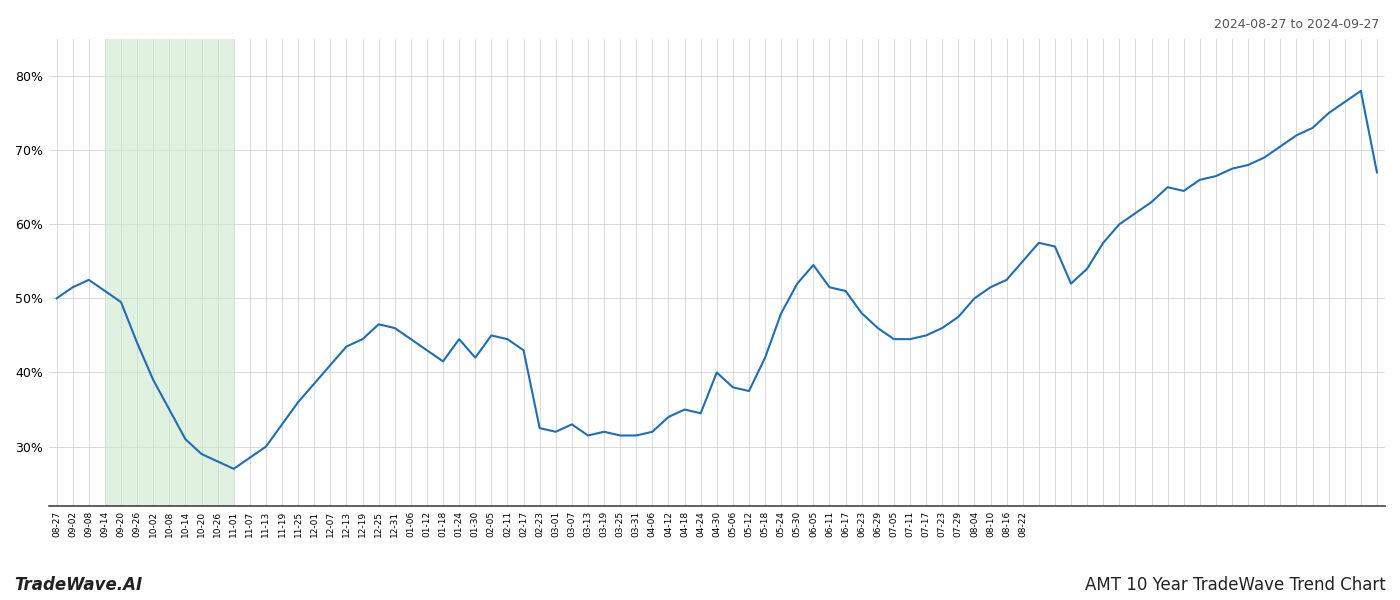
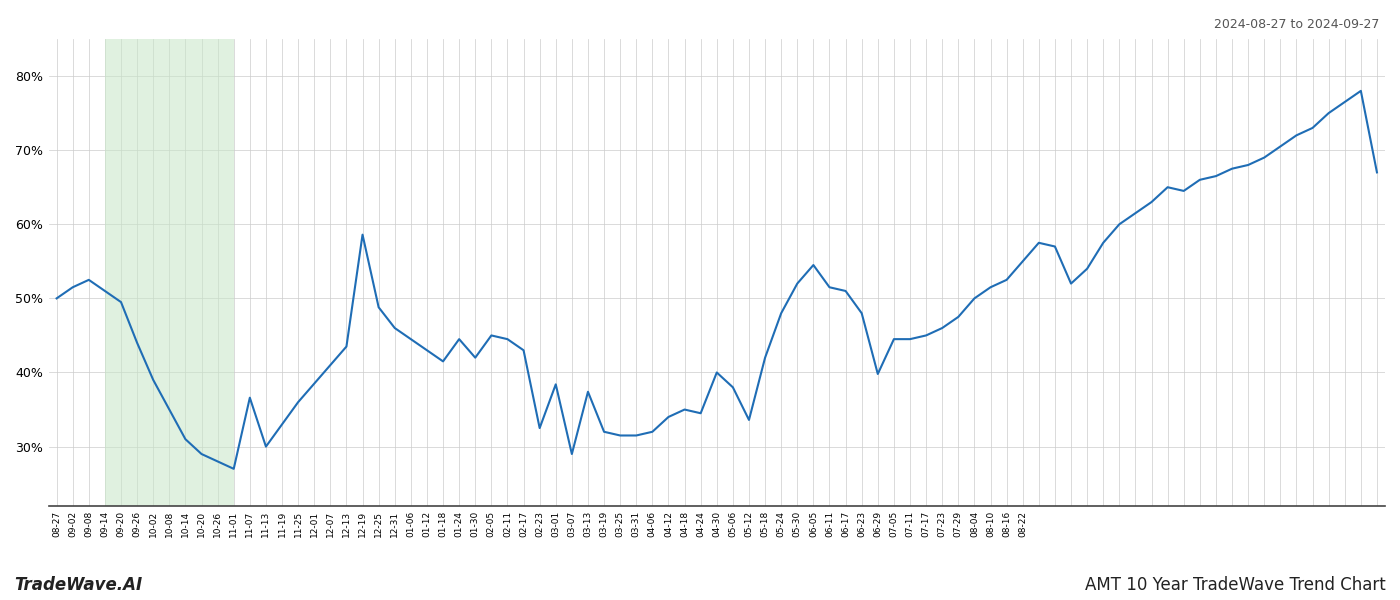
11-07: 28.5% -> 36.6%
12-19: 44.5% -> 58.6%
12-25: 46.5% -> 48.8%
03-01: 32.0% -> 38.4%
03-07: 33.0% -> 29.0%
03-13: 31.5% -> 37.4%
05-12: 37.5% -> 33.6%
06-29: 46.0% -> 39.8%
